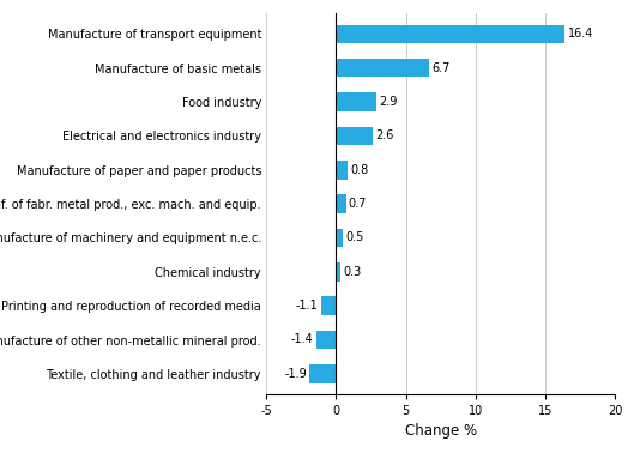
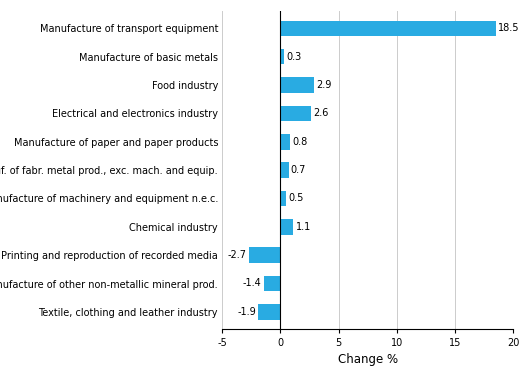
Manufacture of transport equipment: 16.4 -> 18.5
Manufacture of basic metals: 6.7 -> 0.3
Chemical industry: 0.3 -> 1.1
Printing and reproduction of recorded media: -1.1 -> -2.7
